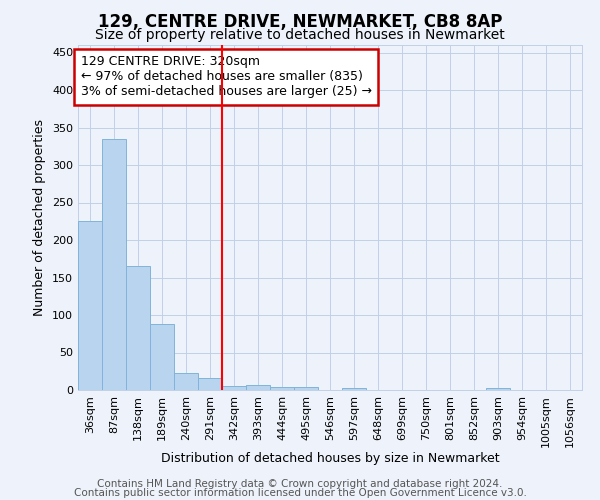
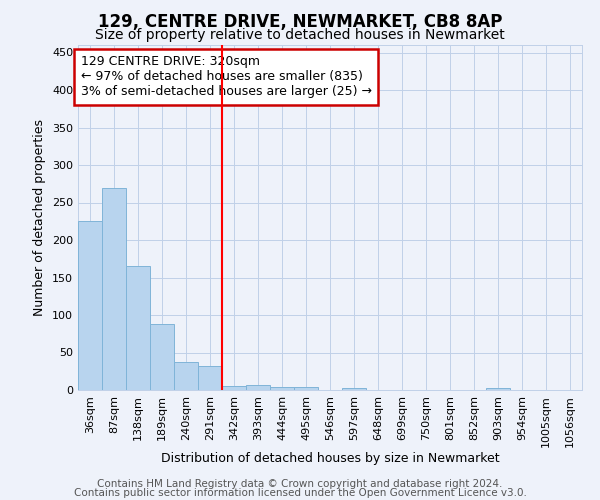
87sqm: 335 -> 270
240sqm: 23 -> 38
291sqm: 16 -> 32
